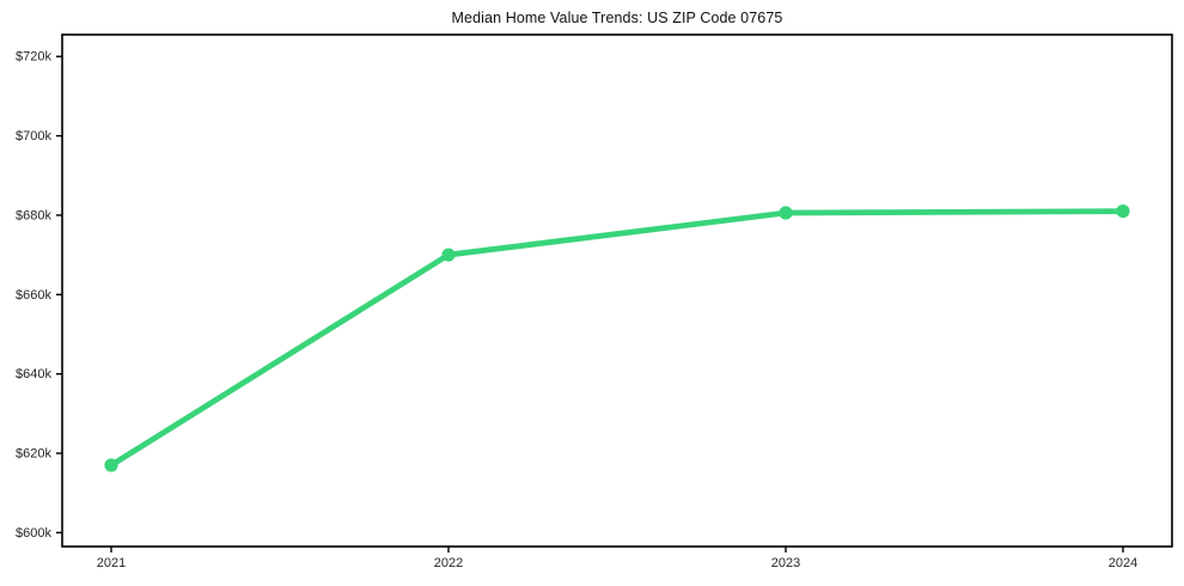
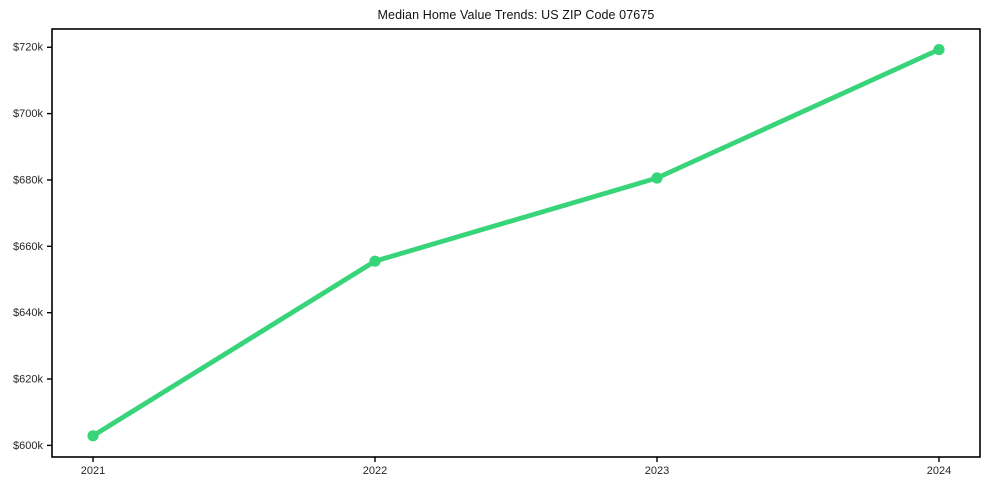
2021: $617k -> $603k
2022: $670k -> $656k
2024: $681k -> $719k
